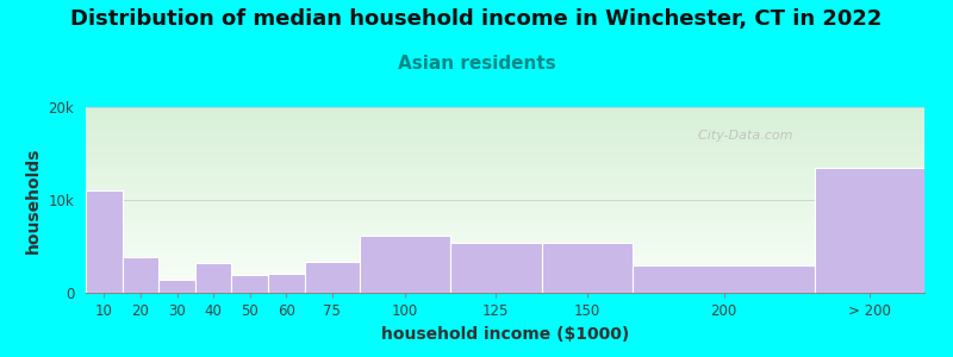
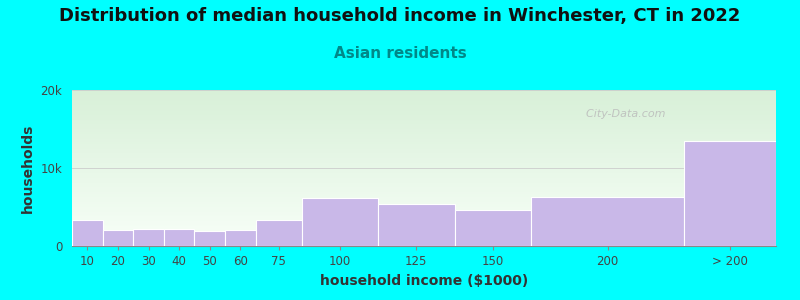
10: 11.0k -> 3.3k
20: 3.8k -> 2.0k
30: 1.4k -> 2.2k
40: 3.2k -> 2.2k
150: 5.4k -> 4.6k
200: 3.0k -> 6.3k
